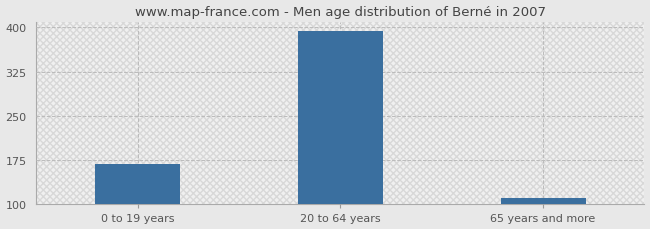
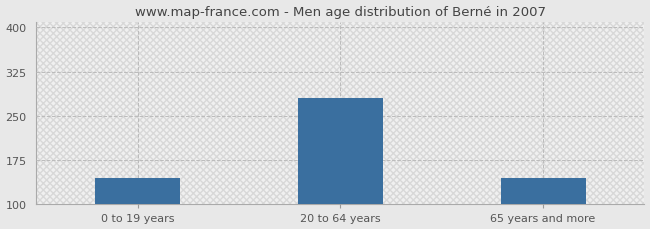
0 to 19 years: 168 -> 144
20 to 64 years: 394 -> 280
65 years and more: 111 -> 144
